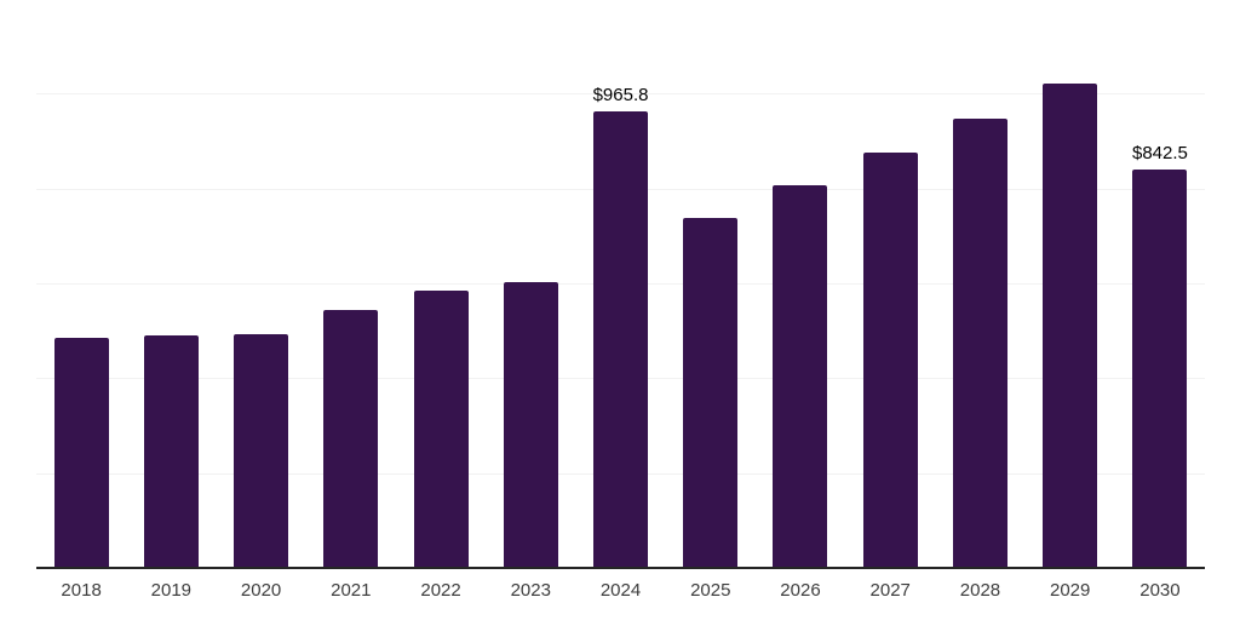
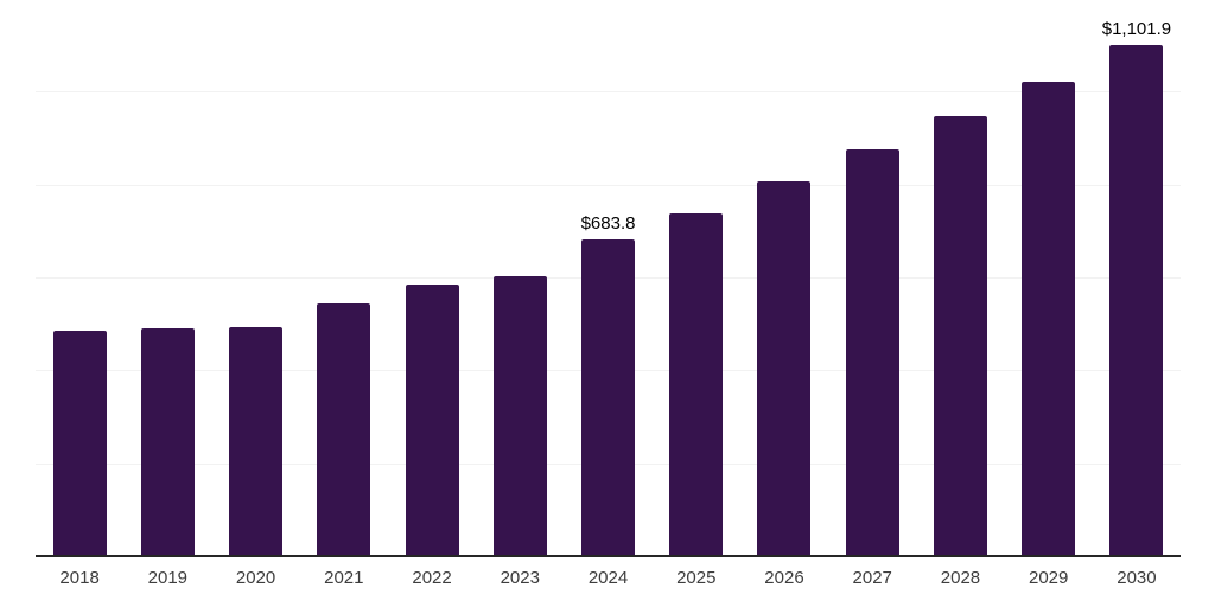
2024: $965.8 -> $683.8
2030: $842.5 -> $1,101.9
